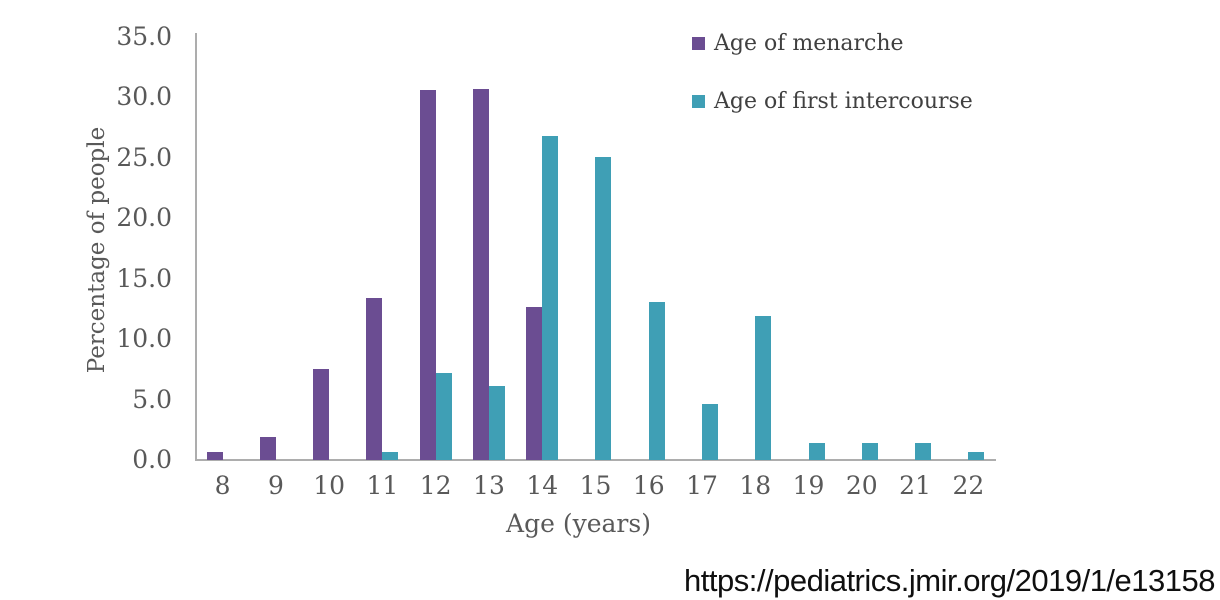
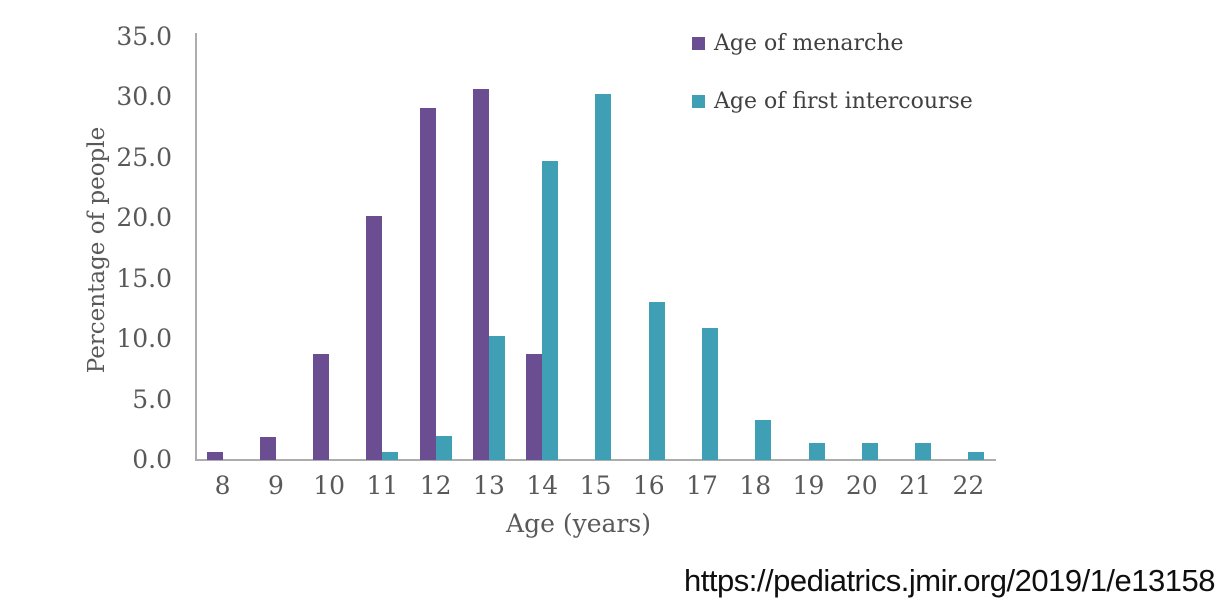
Age of menarche/10: 7.5 -> 8.8
Age of menarche/11: 13.4 -> 20.2
Age of menarche/12: 30.6 -> 29.1
Age of first intercourse/12: 7.2 -> 2.0
Age of first intercourse/13: 6.1 -> 10.3
Age of menarche/14: 12.7 -> 8.8
Age of first intercourse/14: 26.8 -> 24.7
Age of first intercourse/15: 25.1 -> 30.3
Age of first intercourse/17: 4.6 -> 10.9
Age of first intercourse/18: 11.9 -> 3.3
